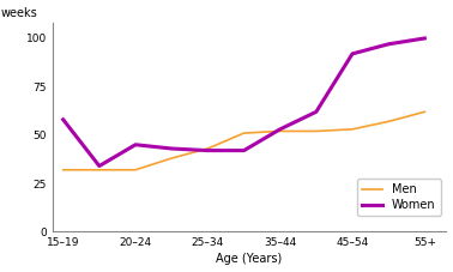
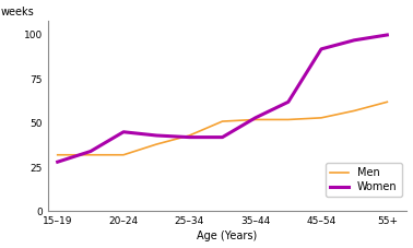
Women/15–19: 58 -> 28
